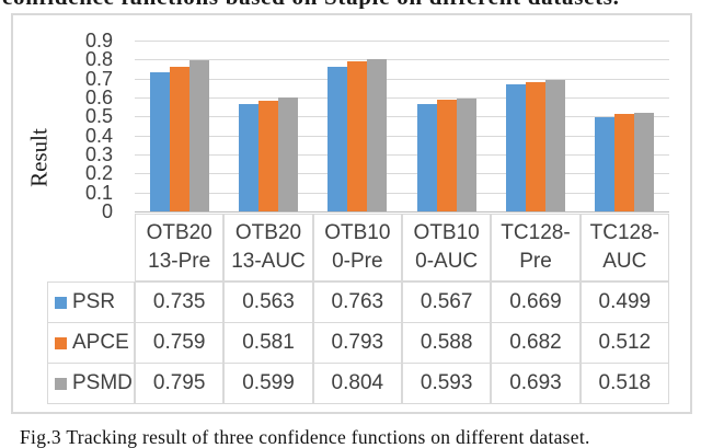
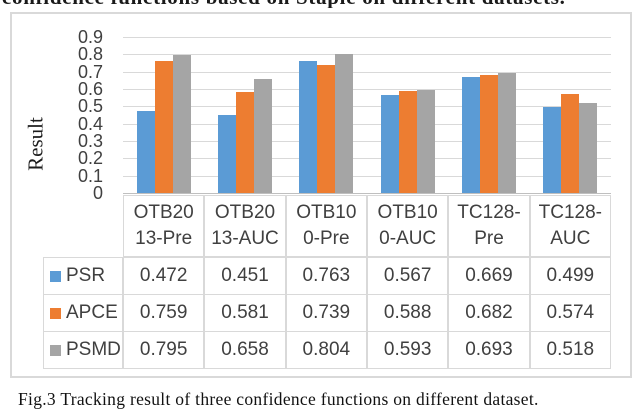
PSR/OTB2013-Pre: 0.735 -> 0.472
PSR/OTB2013-AUC: 0.563 -> 0.451
PSMD/OTB2013-AUC: 0.599 -> 0.658
APCE/OTB100-Pre: 0.793 -> 0.739
APCE/TC128-AUC: 0.512 -> 0.574
